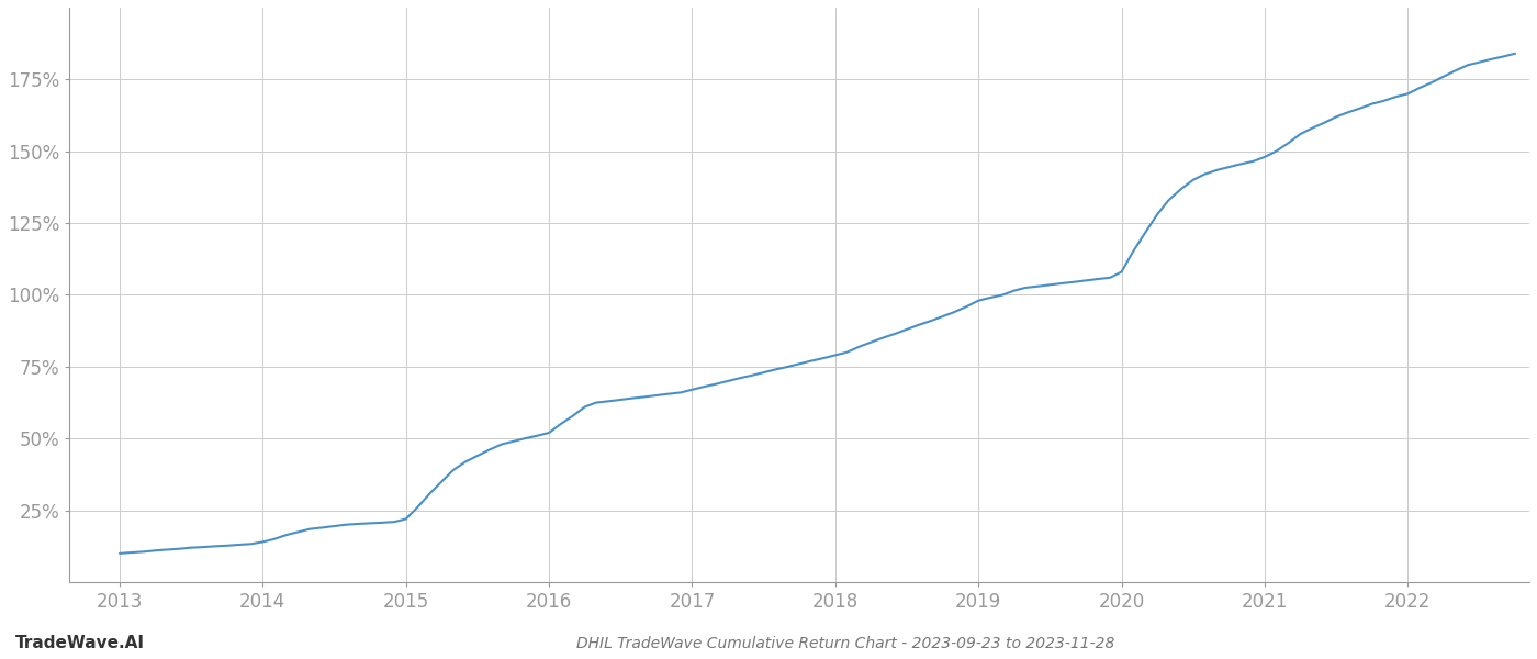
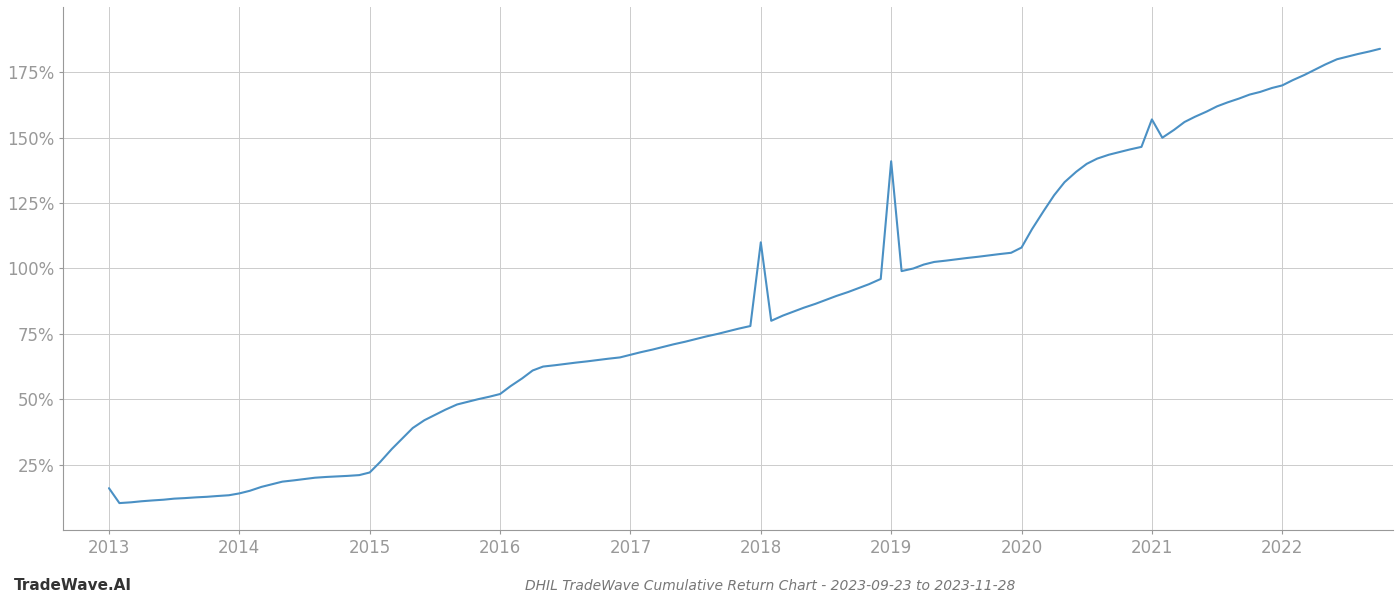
2013: 10.0% -> 16.0%
2018: 79.0% -> 110.0%
2019: 98.0% -> 141.0%
2021: 148.0% -> 157.0%
